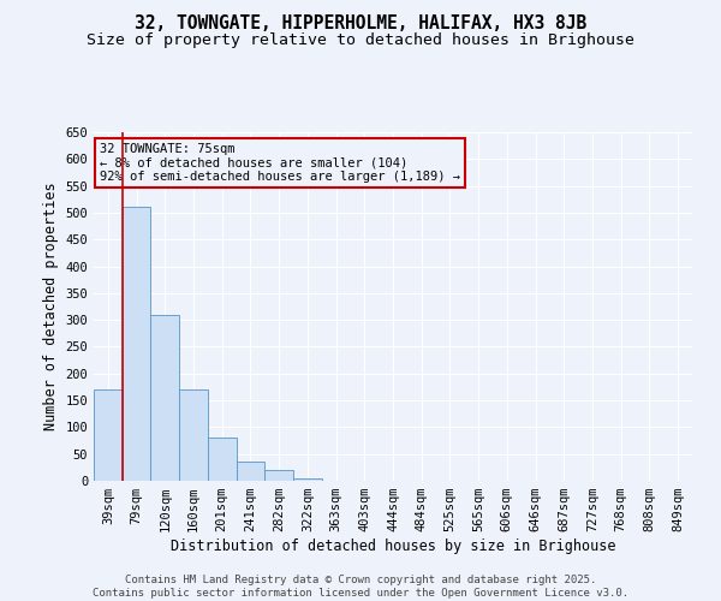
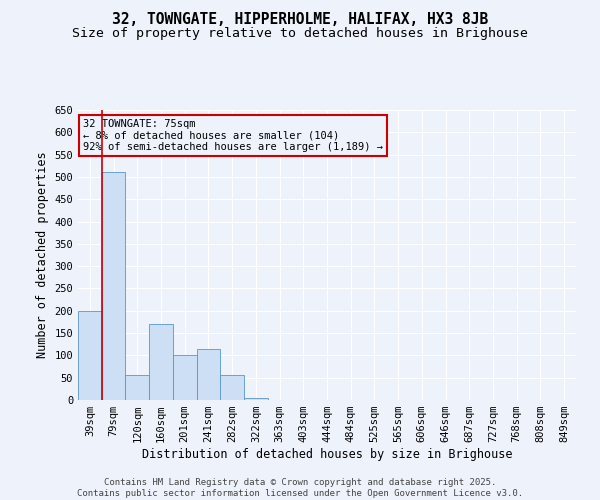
39sqm: 170 -> 200
120sqm: 310 -> 55
201sqm: 80 -> 100
241sqm: 35 -> 115
282sqm: 20 -> 55
